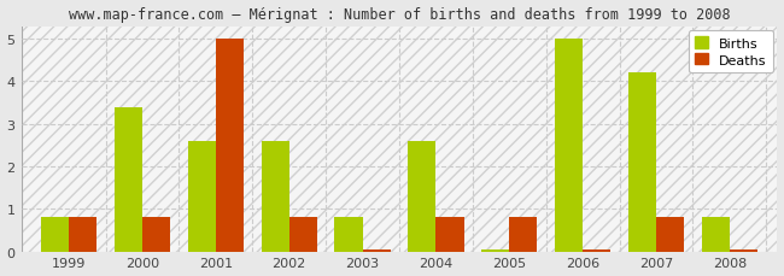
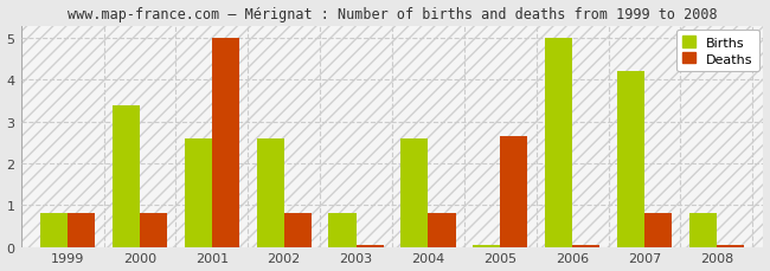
Deaths/2005: 0.80 -> 2.65
